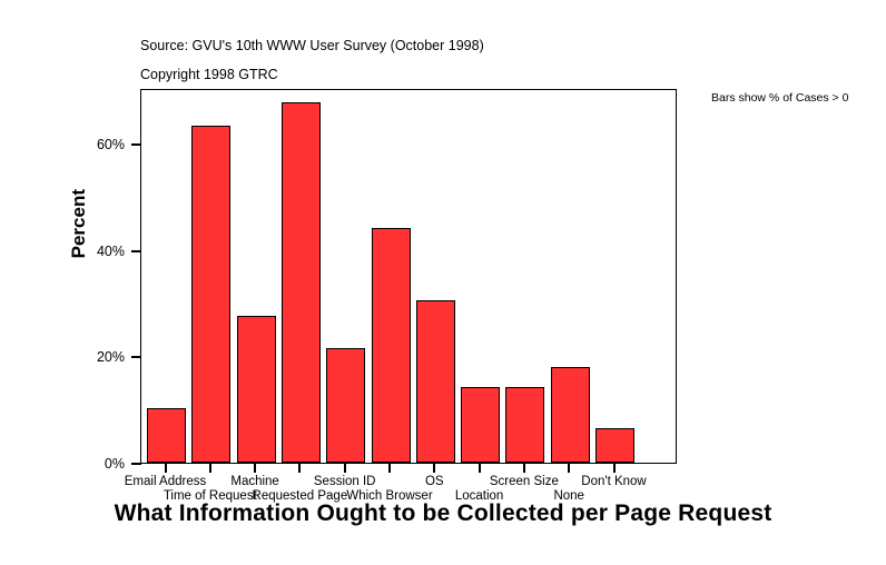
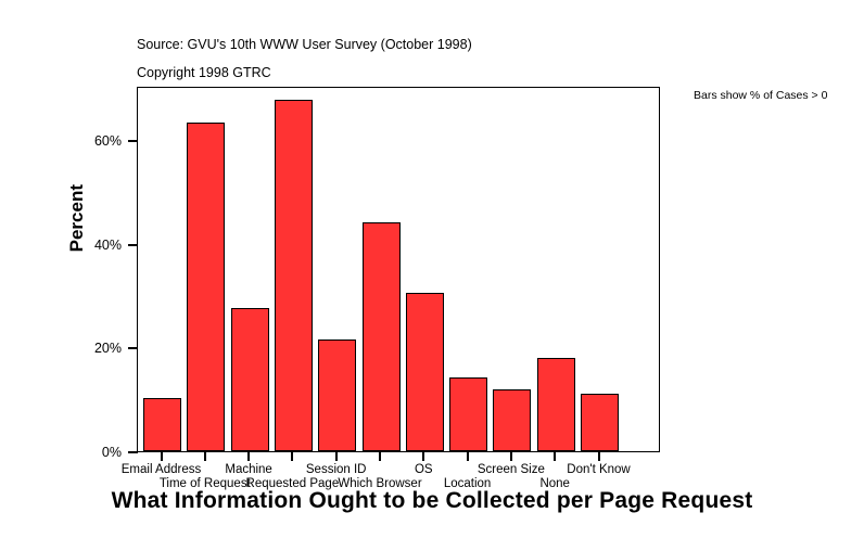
Screen Size: 14% -> 12%
Don't Know: 6% -> 11%
